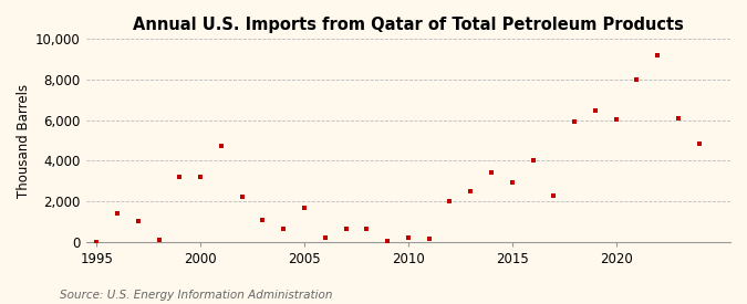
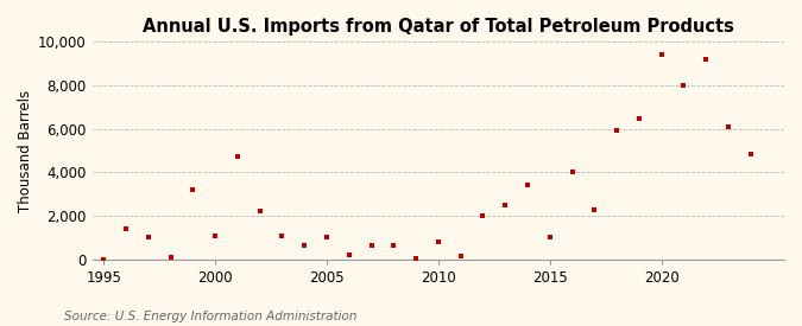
2000: 3,200 -> 1,100
2005: 1,700 -> 1,000
2010: 200 -> 800
2015: 3,000 -> 1,000
2020: 6,000 -> 9,400
